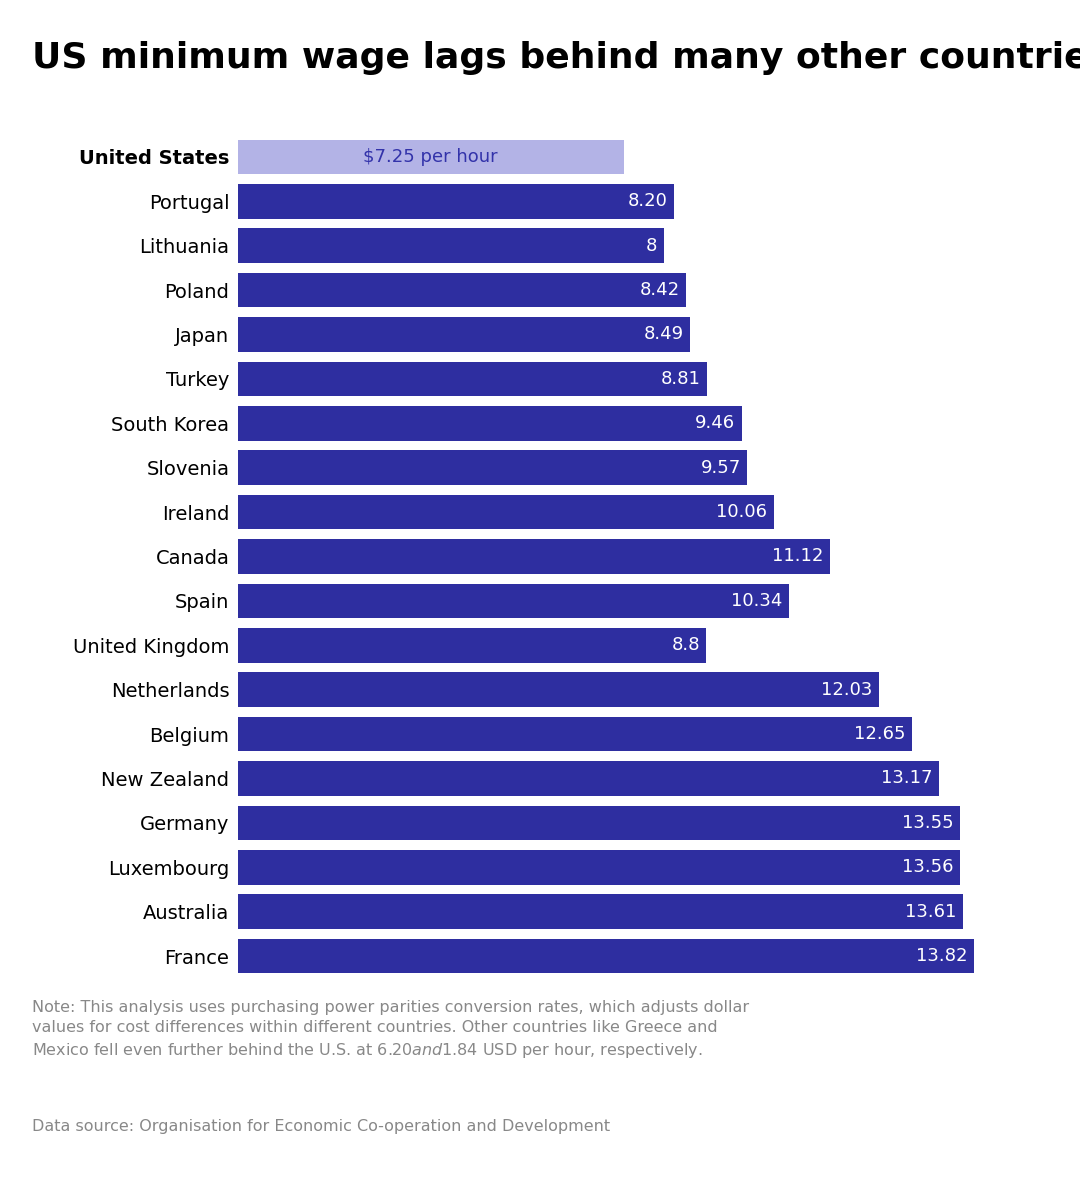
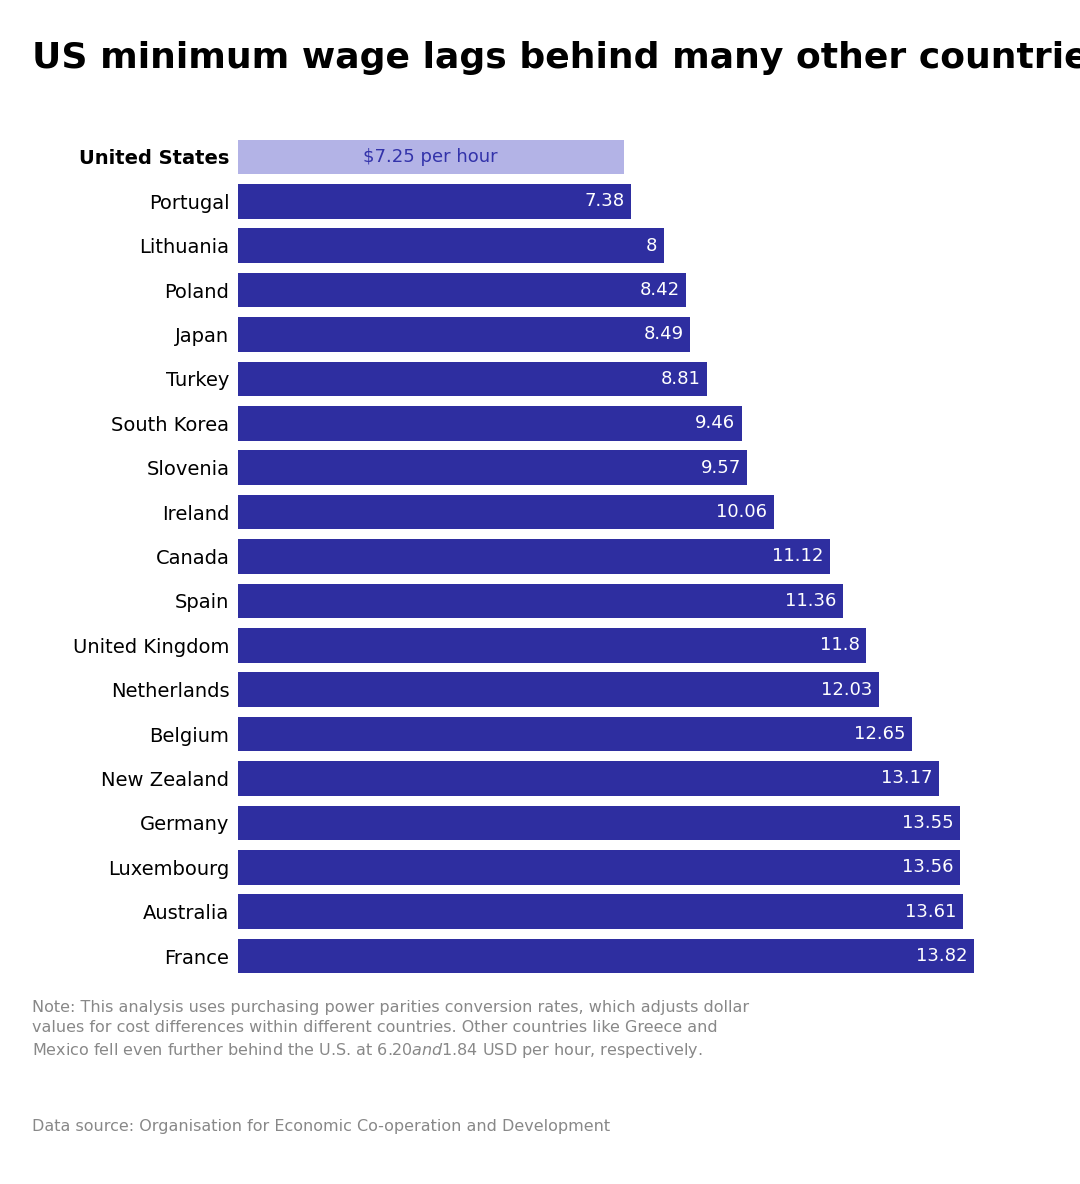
Portugal: 8.20 -> 7.38
Spain: 10.34 -> 11.36
United Kingdom: 8.8 -> 11.8
